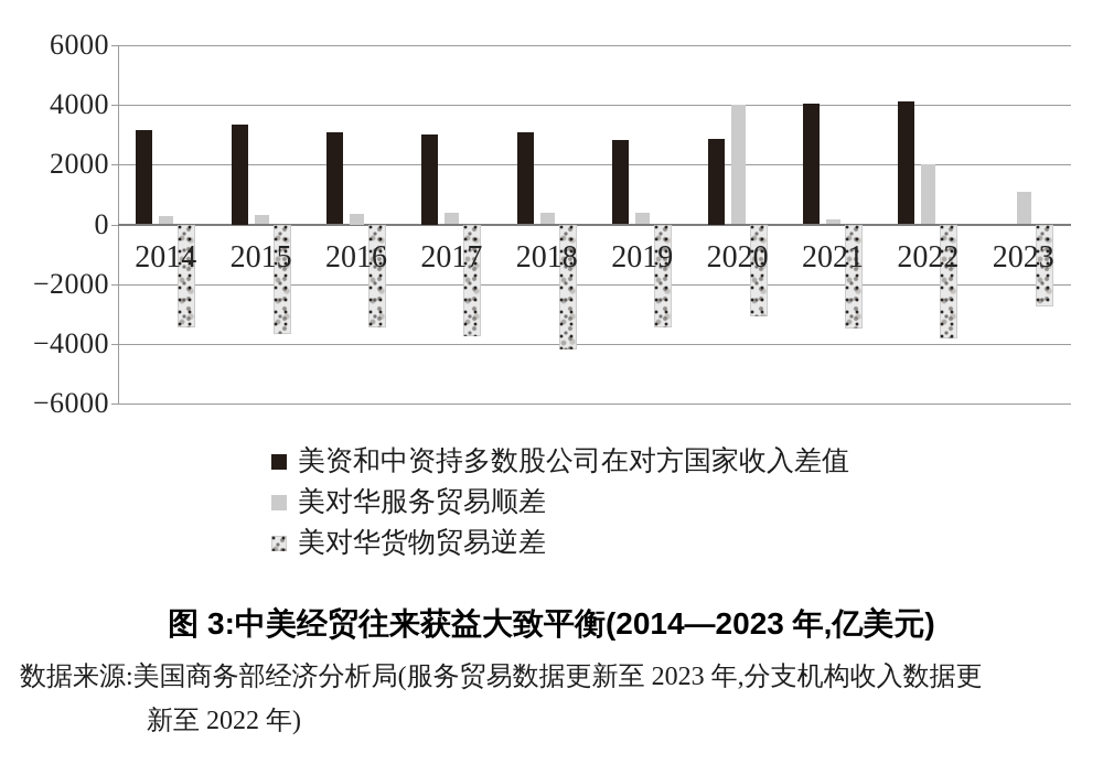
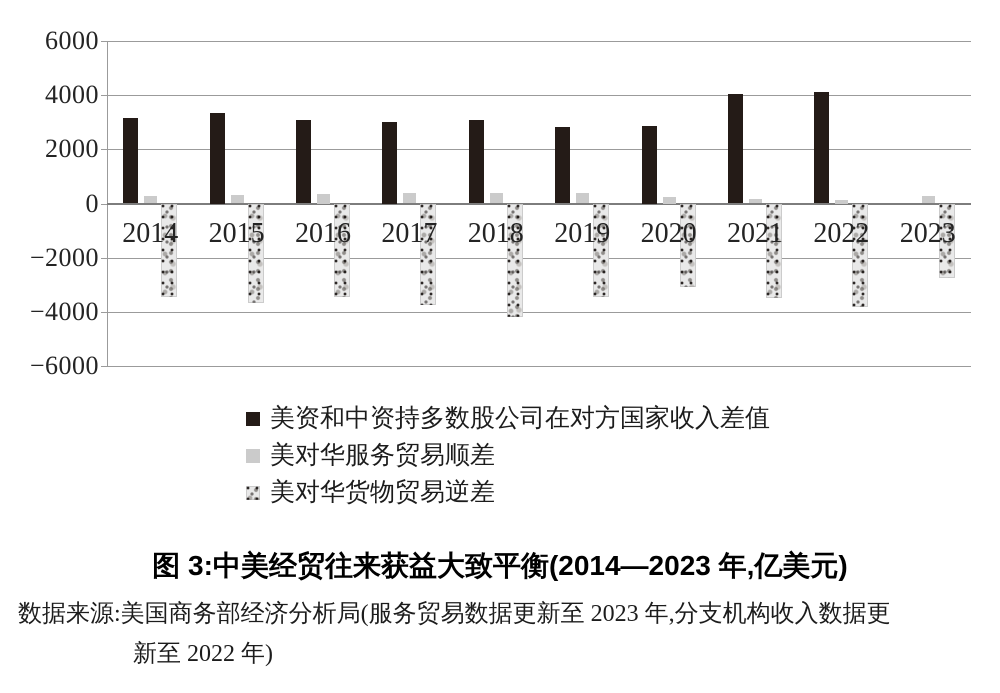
美对华服务贸易顺差/2020: 4000 -> 200
美对华服务贸易顺差/2022: 2000 -> 100
美对华服务贸易顺差/2023: 1100 -> 300
